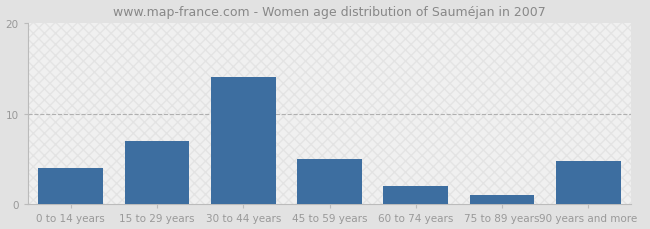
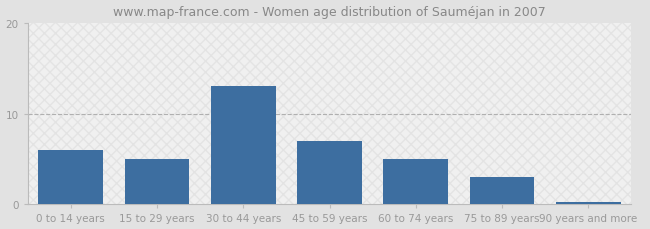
0 to 14 years: 4.0 -> 6.0
15 to 29 years: 7.0 -> 5.0
30 to 44 years: 14.0 -> 13.0
45 to 59 years: 5.0 -> 7.0
60 to 74 years: 2.0 -> 5.0
75 to 89 years: 1.0 -> 3.0
90 years and more: 4.8 -> 0.3
